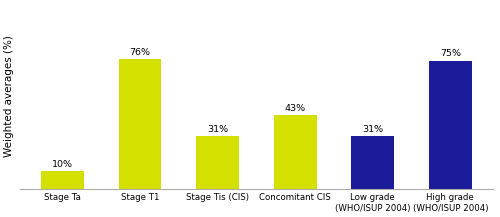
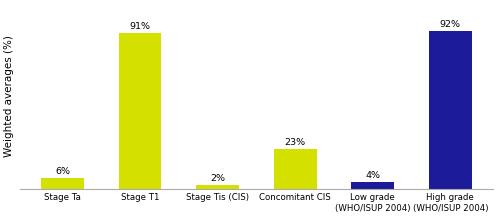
Stage Ta: 10% -> 6%
Stage T1: 76% -> 91%
Stage Tis (CIS): 31% -> 2%
Concomitant CIS: 43% -> 23%
Low grade (WHO/ISUP 2004): 31% -> 4%
High grade (WHO/ISUP 2004): 75% -> 92%
